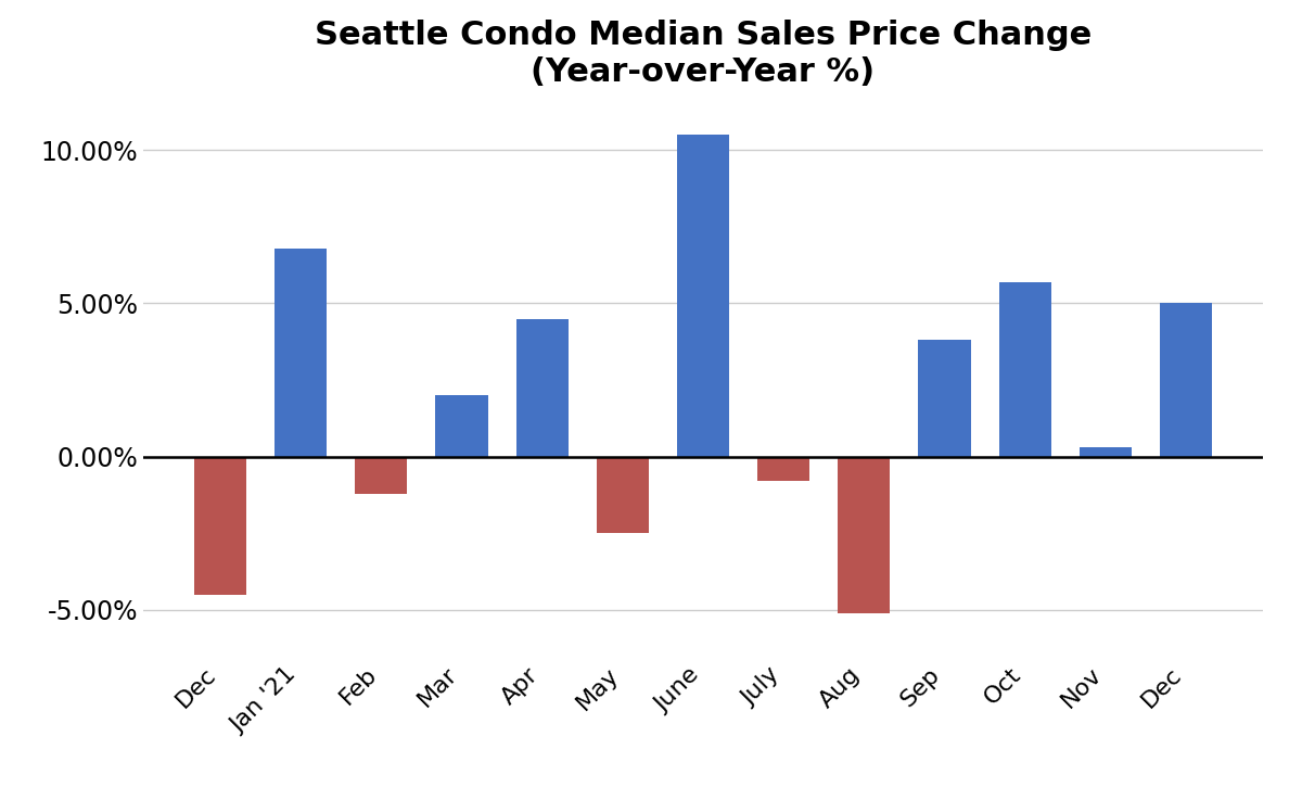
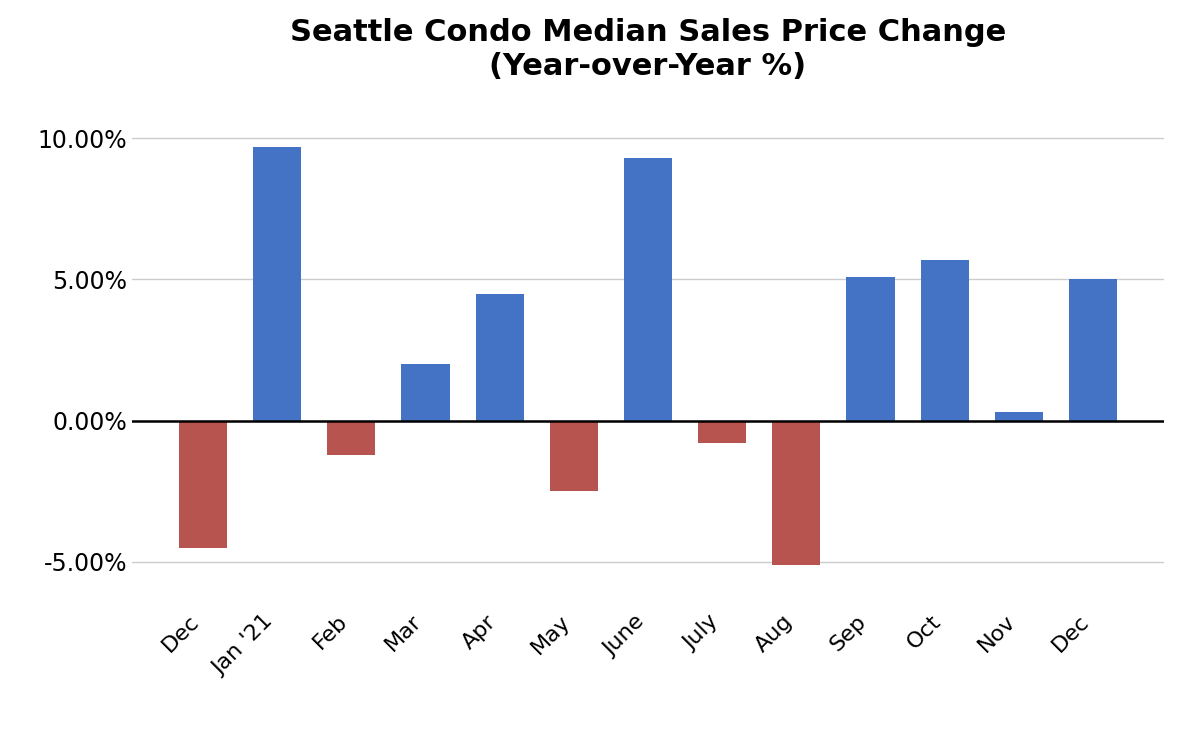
Jan '21: 6.8% -> 9.7%
June: 10.5% -> 9.3%
Sep: 3.8% -> 5.1%
